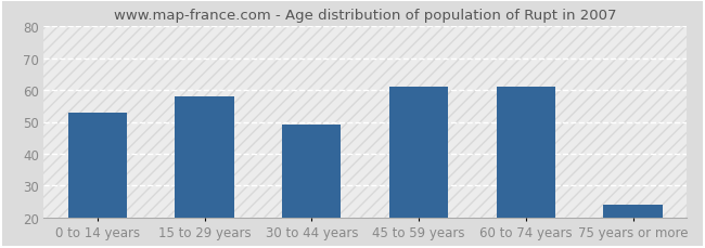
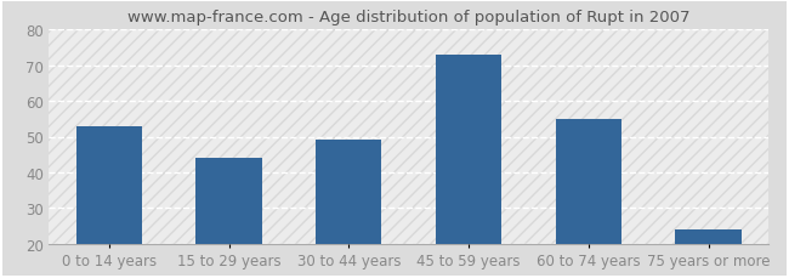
15 to 29 years: 58 -> 44
45 to 59 years: 61 -> 73
60 to 74 years: 61 -> 55
